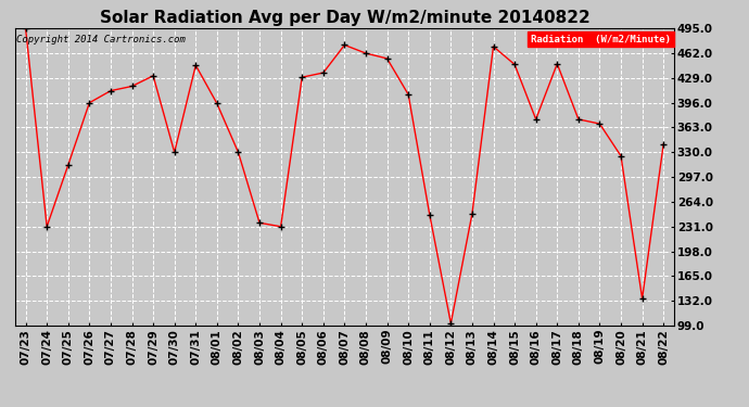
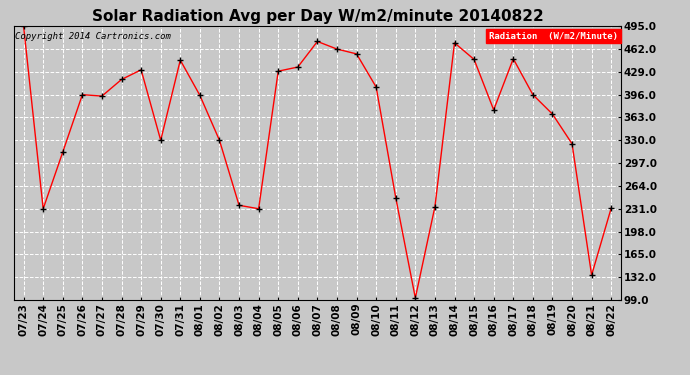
07/27: 412 -> 394
08/13: 248 -> 234
08/18: 374 -> 396
08/22: 341 -> 232
